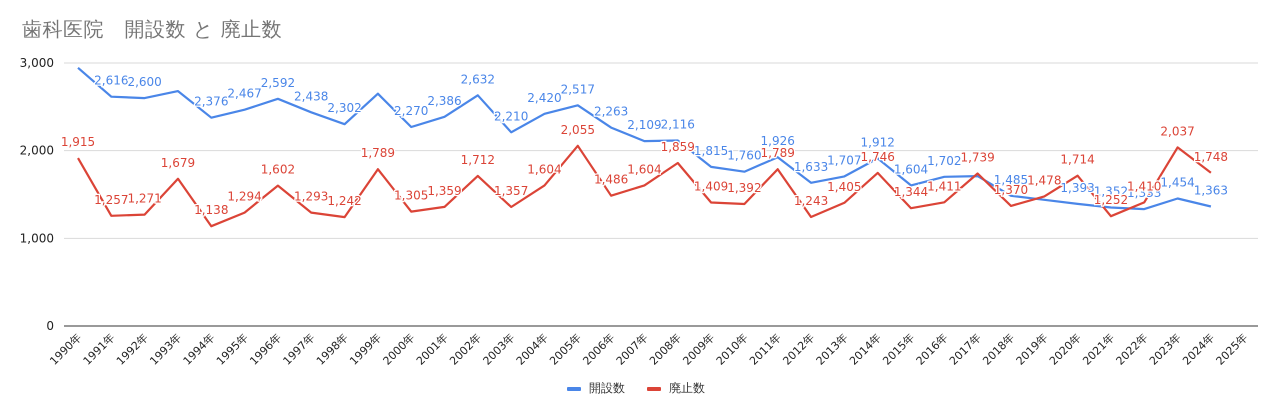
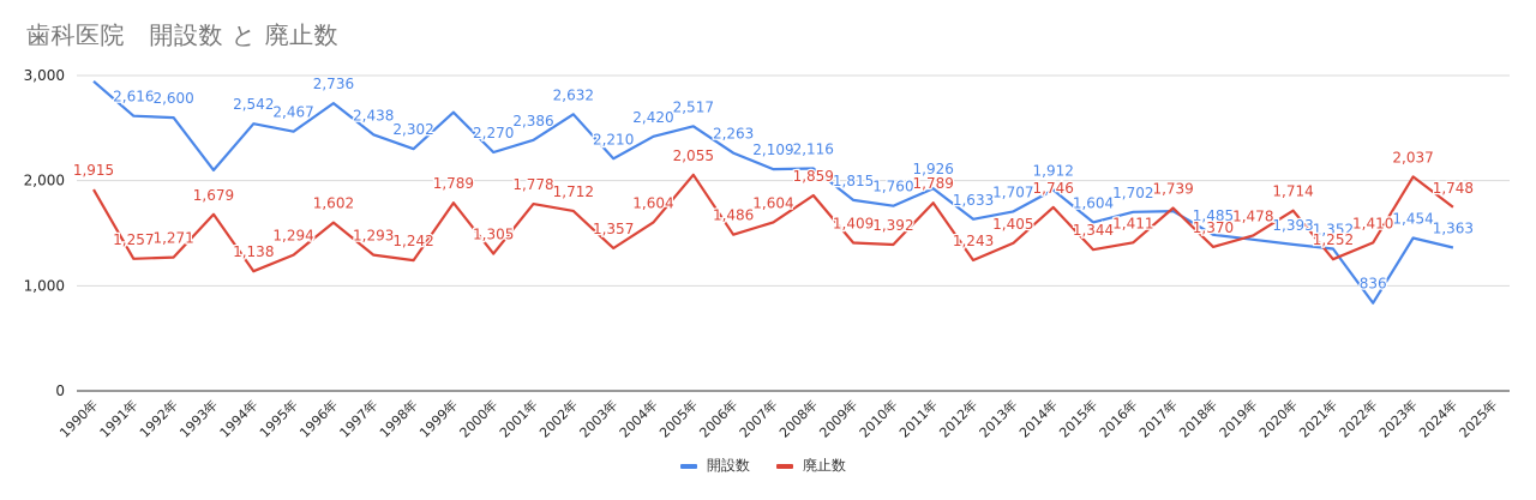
開設数/1993年: 2700 -> 2100
開設数/1994年: 2,376 -> 2,542
開設数/1996年: 2,592 -> 2,736
廃止数/2001年: 1,359 -> 1,778
開設数/2022年: 1,333 -> 836
